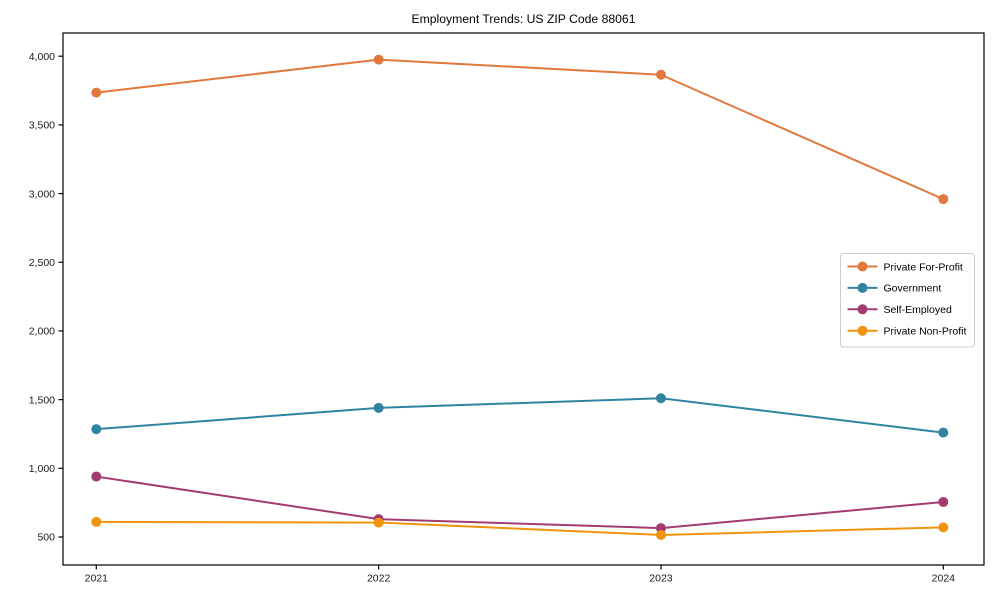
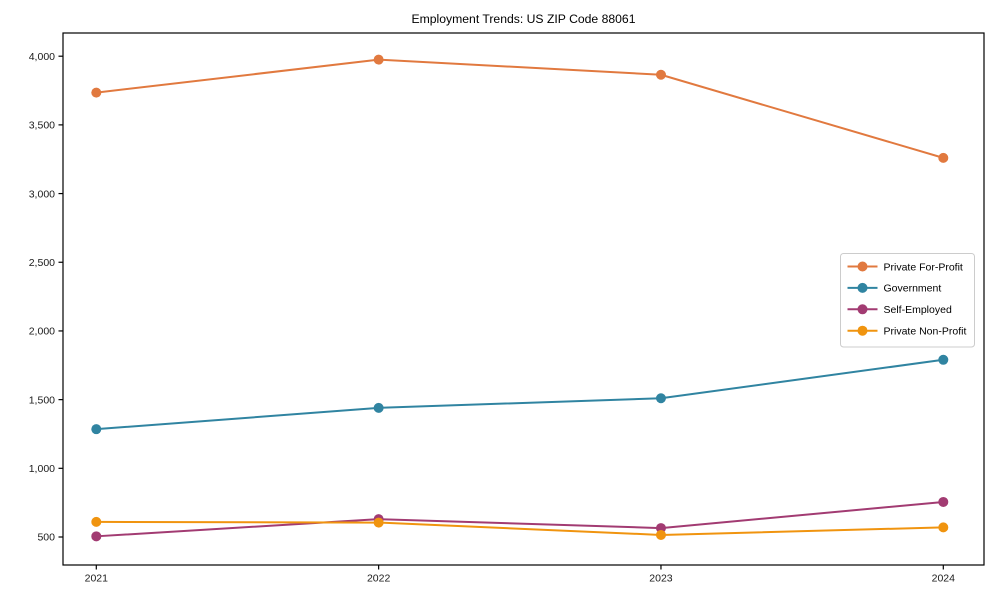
Self-Employed/2021: 940 -> 500
Private For-Profit/2024: 2960 -> 3260
Government/2024: 1260 -> 1790
